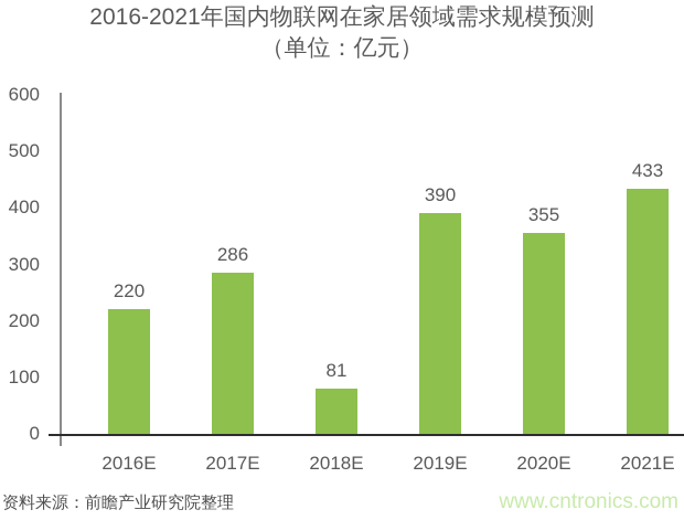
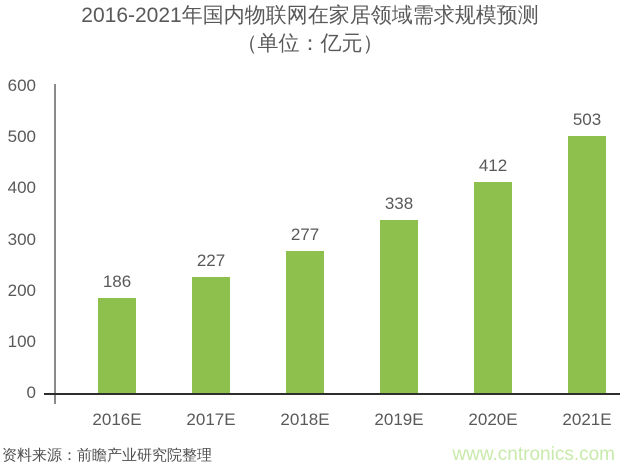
2016E: 220 -> 186
2017E: 286 -> 227
2018E: 81 -> 277
2019E: 390 -> 338
2020E: 355 -> 412
2021E: 433 -> 503
